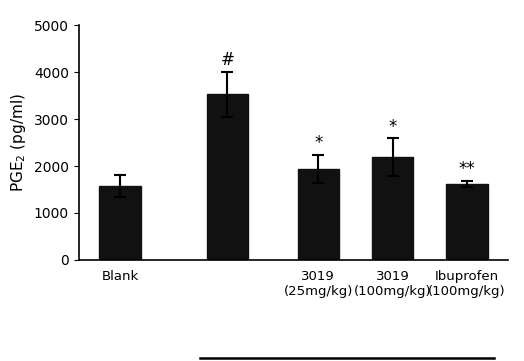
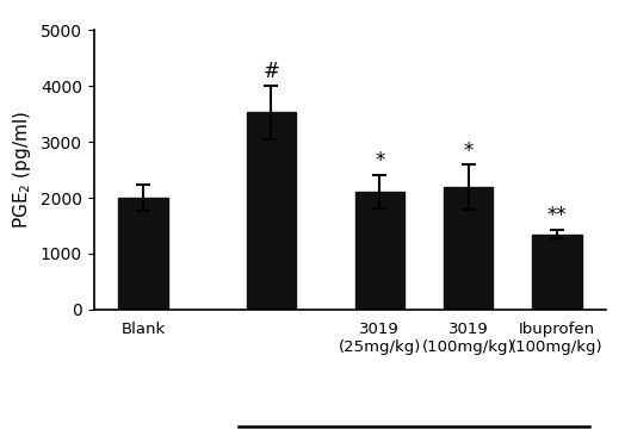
Blank: 1580 -> 2000
3019 (25mg/kg): 1930 -> 2100
Ibuprofen (100mg/kg): 1620 -> 1350
